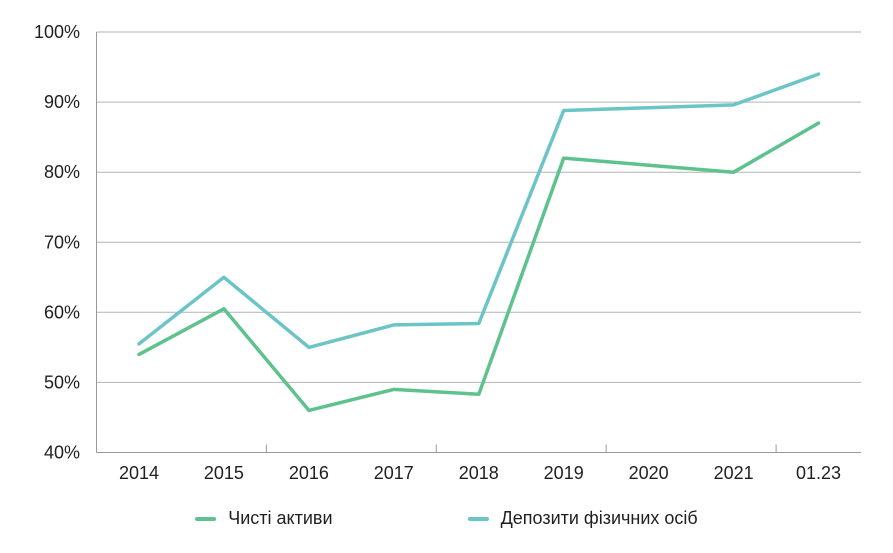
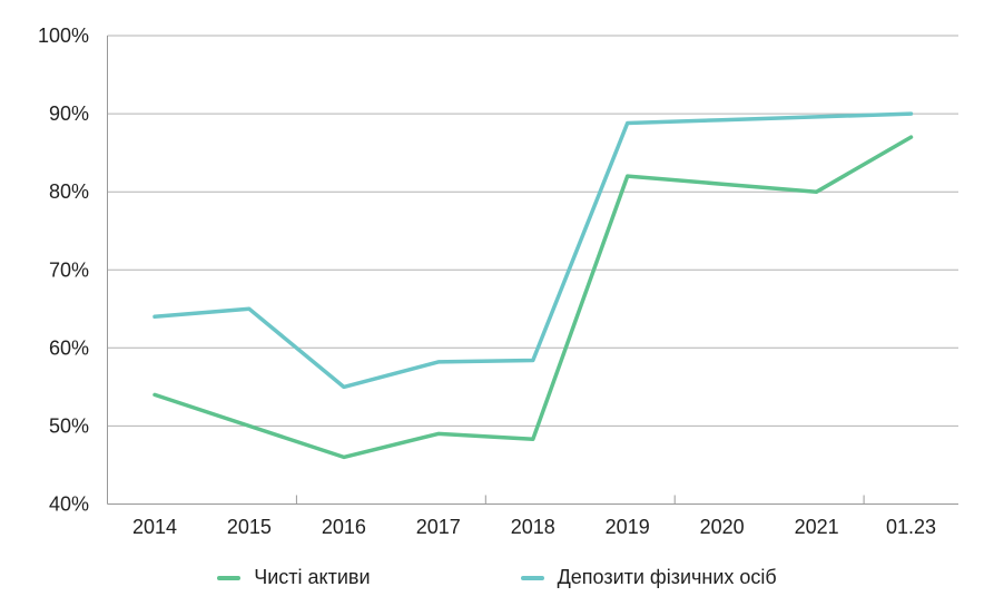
Депозити фізичних осіб/2014: 56% -> 64%
Чисті активи/2015: 60% -> 50%
Депозити фізичних осіб/01.23: 94% -> 90%
